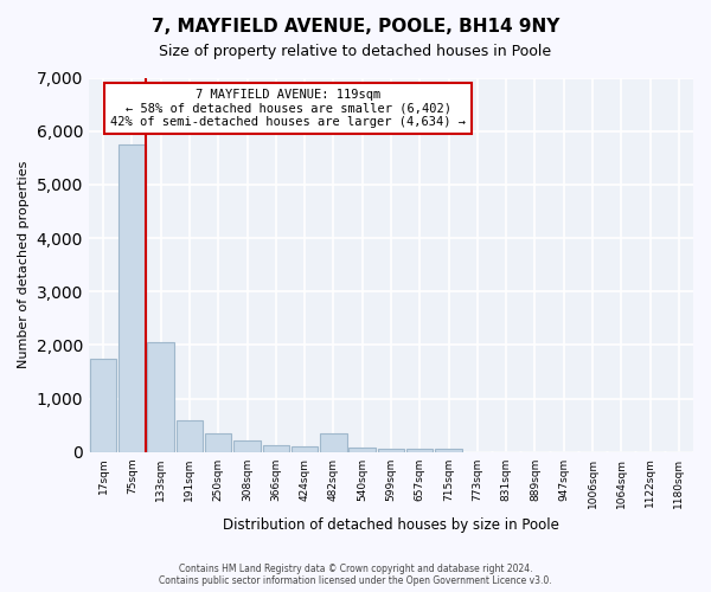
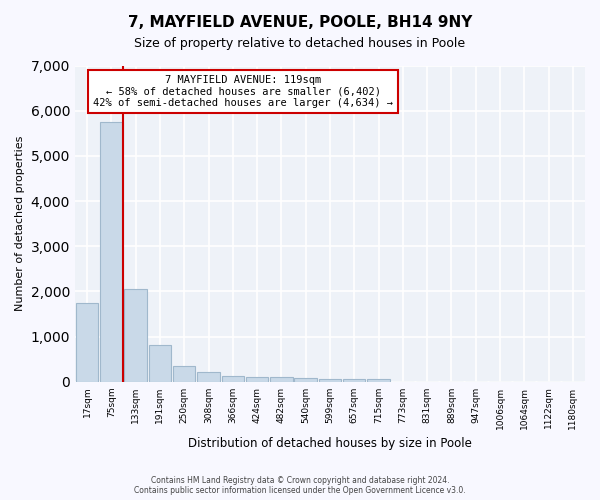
191sqm: 600 -> 820
482sqm: 350 -> 100
